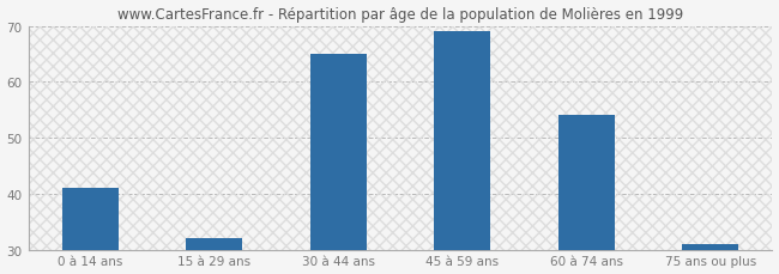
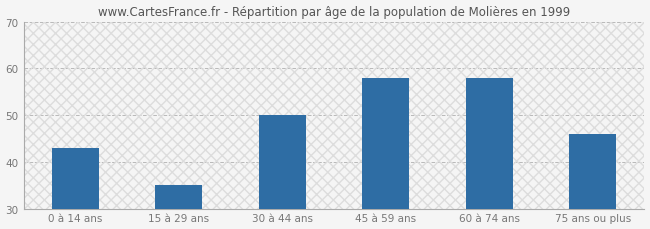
0 à 14 ans: 41 -> 43
15 à 29 ans: 32 -> 35
30 à 44 ans: 65 -> 50
45 à 59 ans: 69 -> 58
60 à 74 ans: 54 -> 58
75 ans ou plus: 31 -> 46
